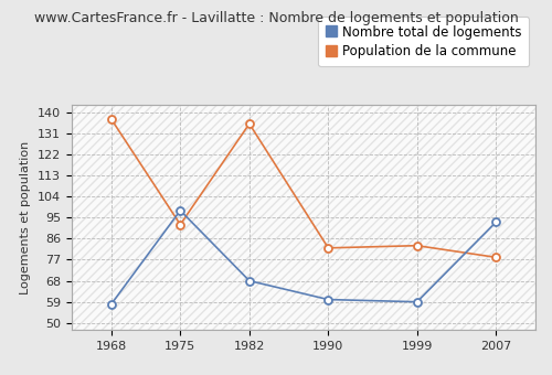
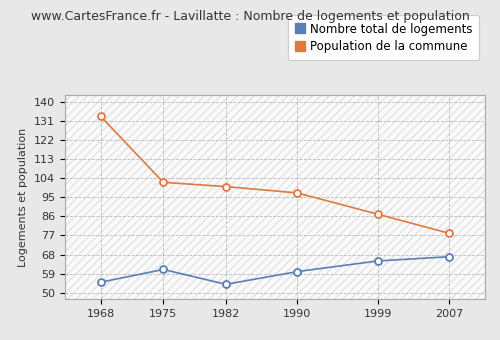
Nombre total de logements/1968: 58 -> 55
Population de la commune/1968: 137 -> 133
Nombre total de logements/1975: 98 -> 61
Population de la commune/1975: 92 -> 102
Nombre total de logements/1982: 68 -> 54
Population de la commune/1982: 135 -> 100
Population de la commune/1990: 82 -> 97
Nombre total de logements/1999: 59 -> 65
Population de la commune/1999: 83 -> 87
Nombre total de logements/2007: 93 -> 67
